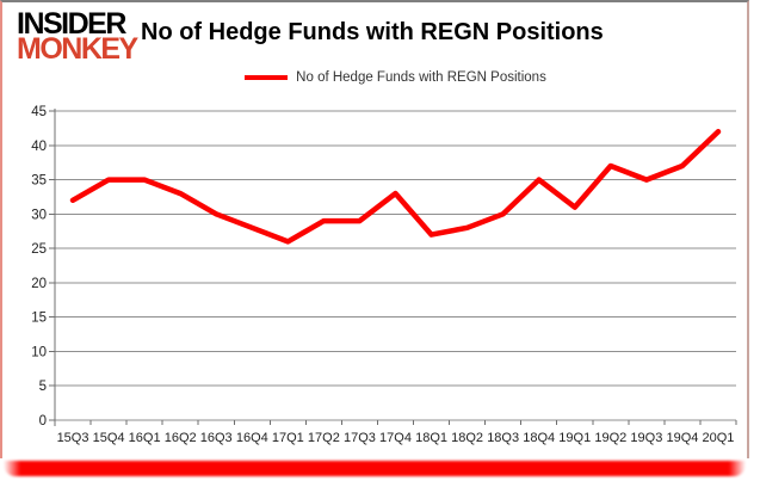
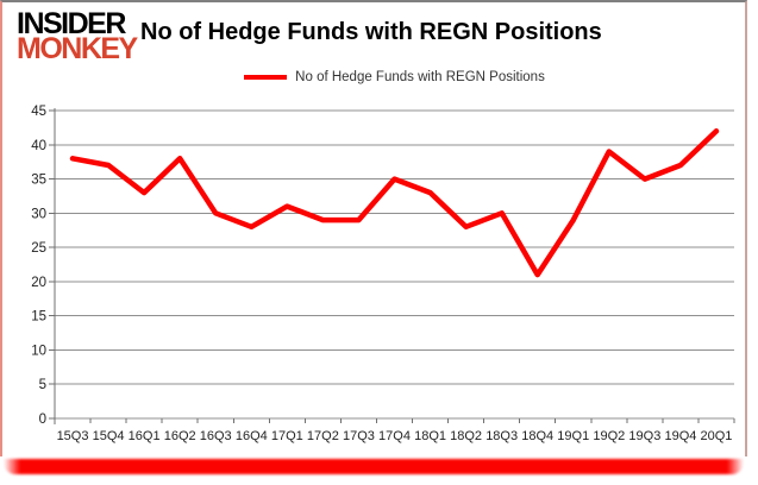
15Q3: 32 -> 38
15Q4: 35 -> 37
16Q1: 35 -> 33
16Q2: 33 -> 38
17Q1: 26 -> 31
17Q4: 33 -> 35
18Q1: 27 -> 33
18Q4: 35 -> 21
19Q1: 31 -> 29
19Q2: 37 -> 39
